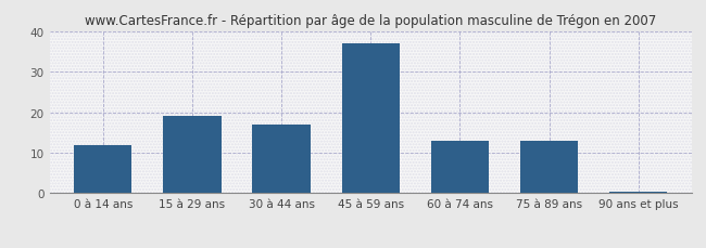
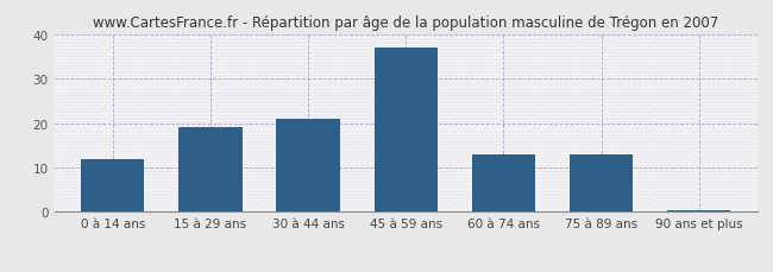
30 à 44 ans: 17.0 -> 21.0
